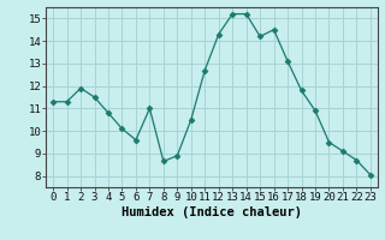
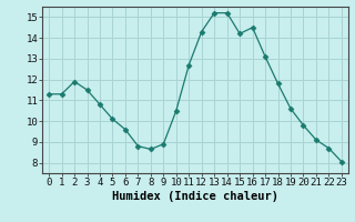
7: 11.0 -> 8.8
19: 10.9 -> 10.6
20: 9.5 -> 9.8
